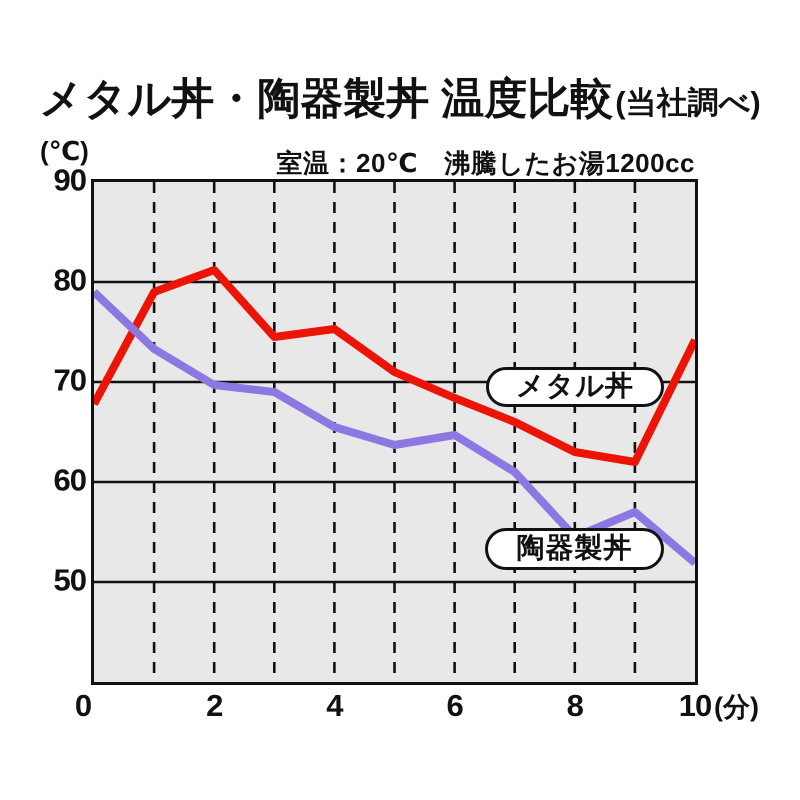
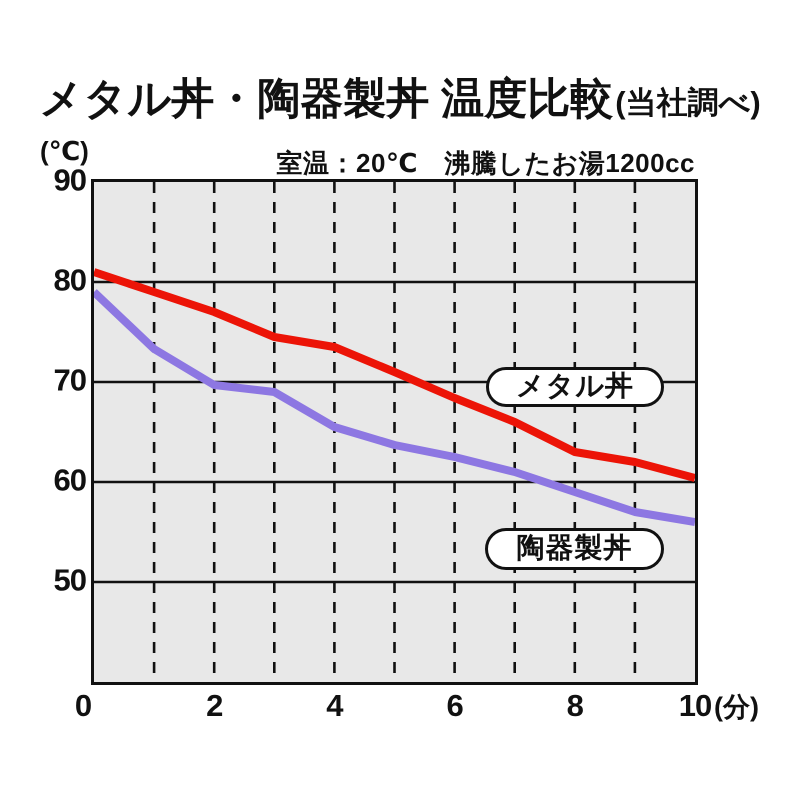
メタル丼/0: 67.8 -> 81.0
メタル丼/2: 81.2 -> 77.0
メタル丼/4: 75.3 -> 73.5
陶器製丼/6: 64.7 -> 62.5
陶器製丼/8: 54.5 -> 59.0
メタル丼/10: 74.2 -> 60.4
陶器製丼/10: 51.9 -> 56.0
